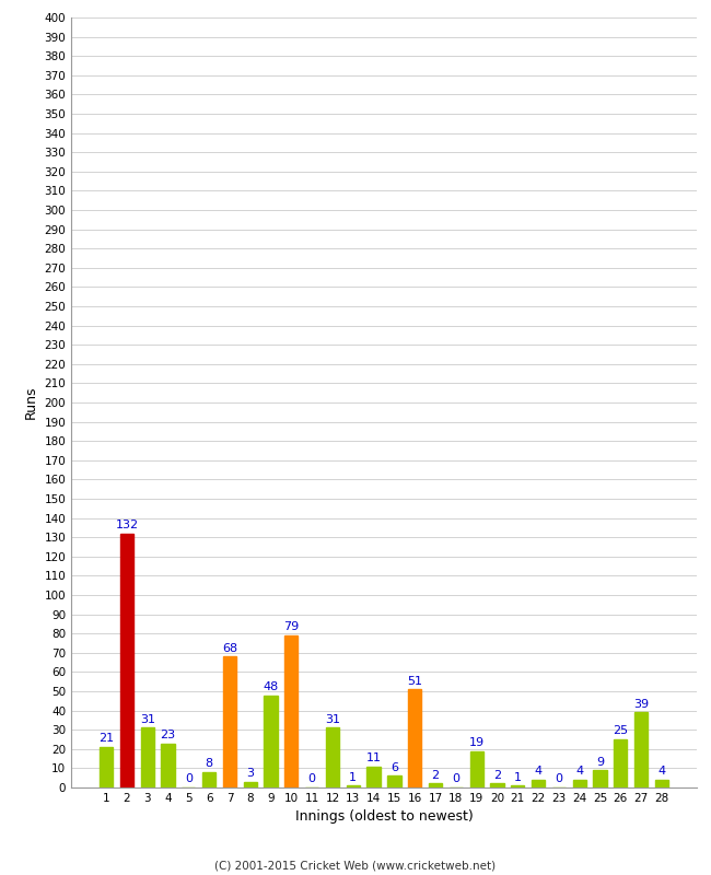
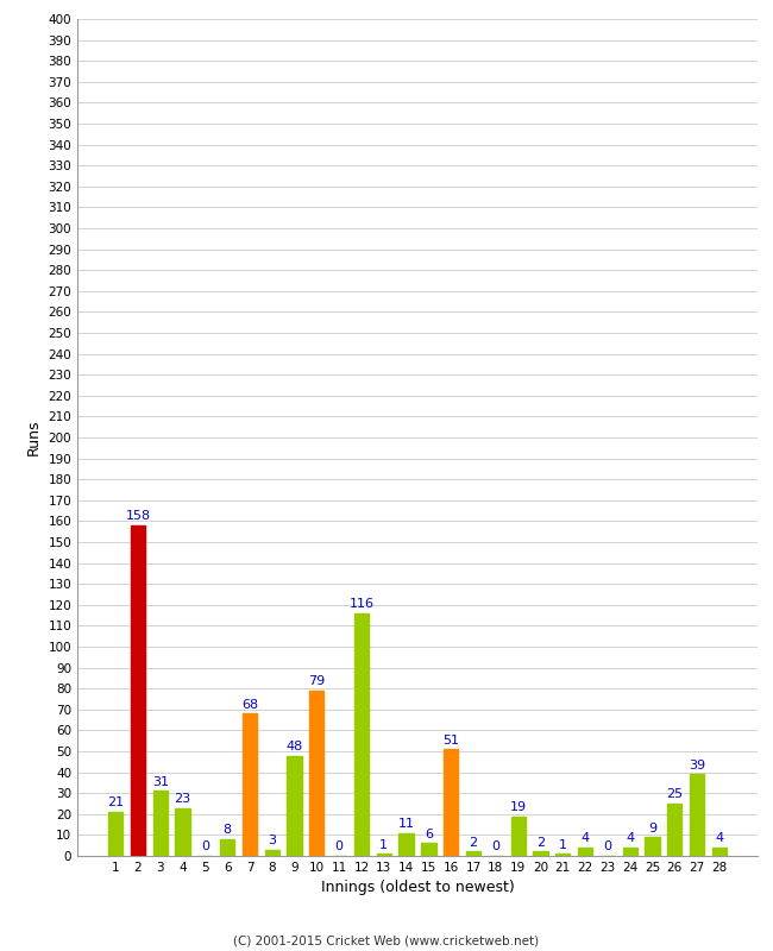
2: 132 -> 158
12: 31 -> 116
